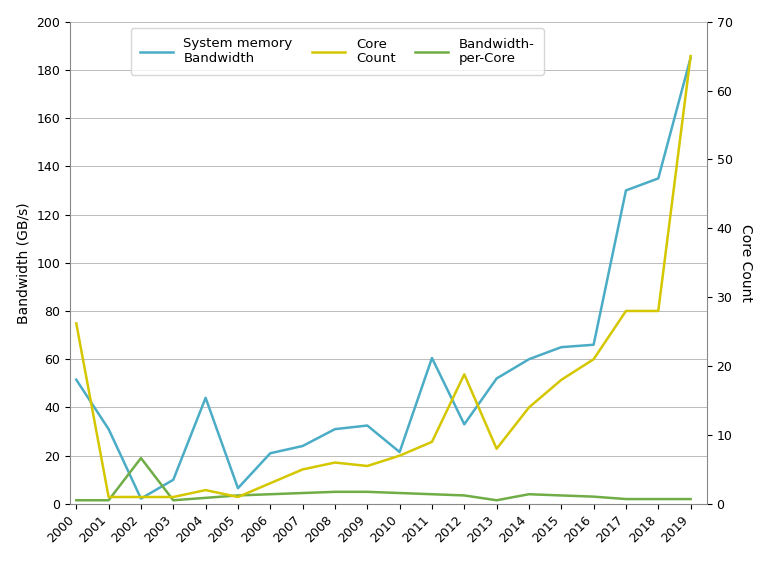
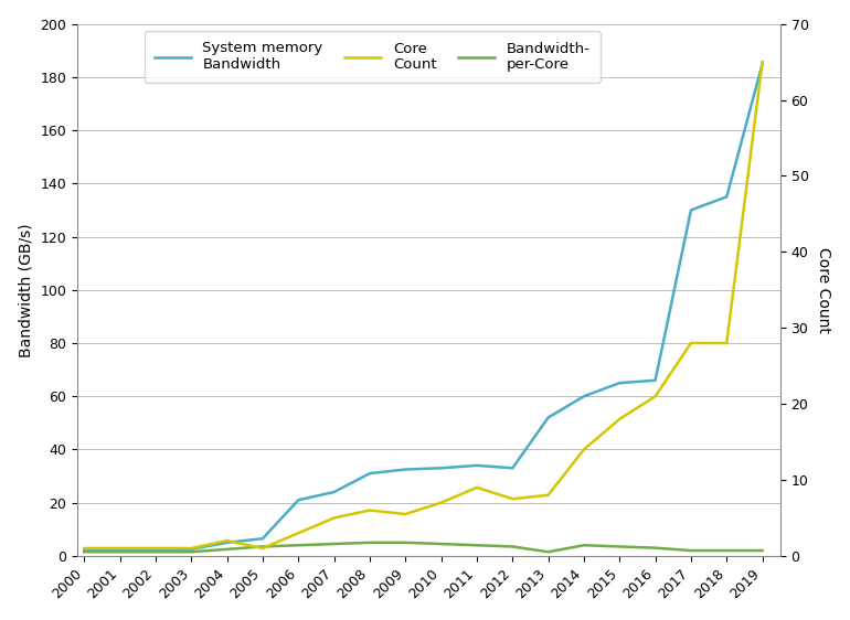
System memory Bandwidth/2000: 51.5 -> 2.0
Core Count/2000: 26.2 -> 1.0
System memory Bandwidth/2001: 31.0 -> 2.0
Bandwidth- per-Core/2002: 19.0 -> 1.5
System memory Bandwidth/2003: 10.0 -> 2.5
System memory Bandwidth/2004: 44.0 -> 5.0
System memory Bandwidth/2010: 21.5 -> 33.0
System memory Bandwidth/2011: 60.5 -> 34.0
Core Count/2012: 18.8 -> 7.5
